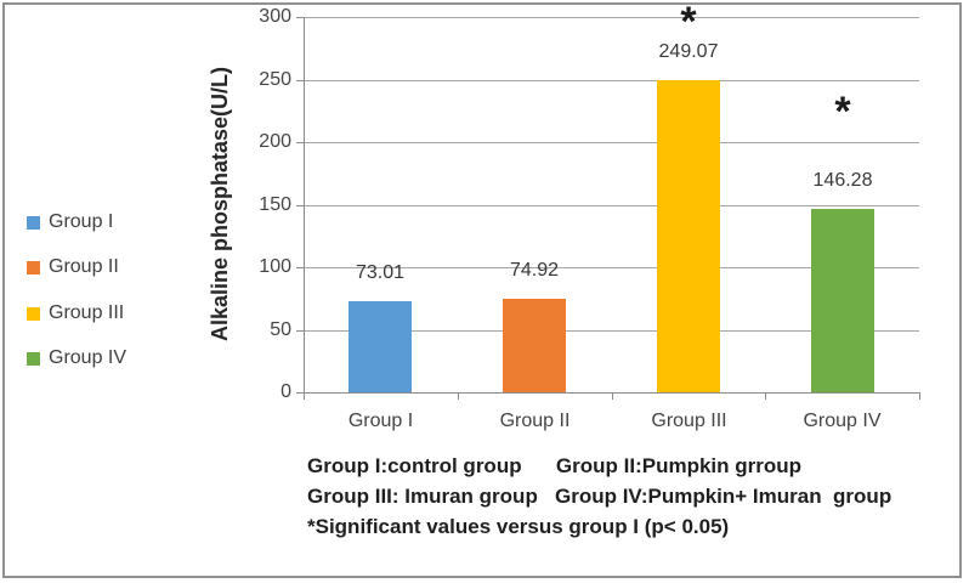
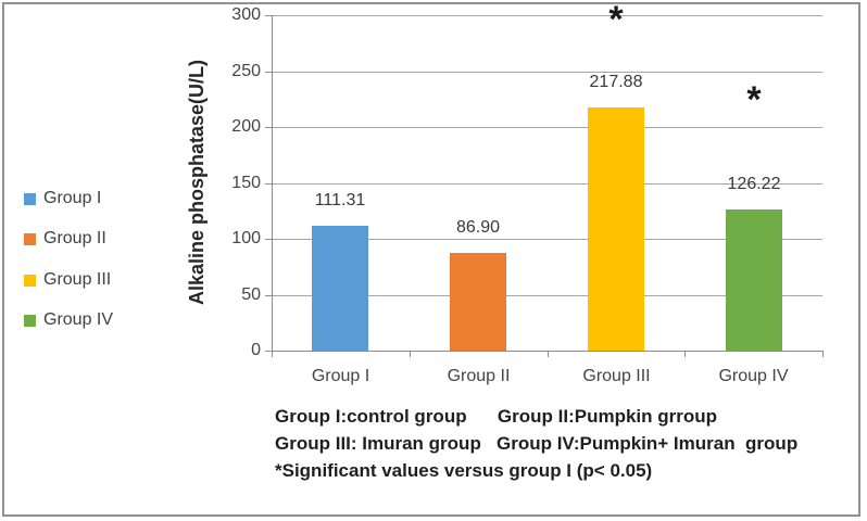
Group I: 73.01 -> 111.31
Group II: 74.92 -> 86.90
Group III: 249.07 -> 217.88
Group IV: 146.28 -> 126.22
